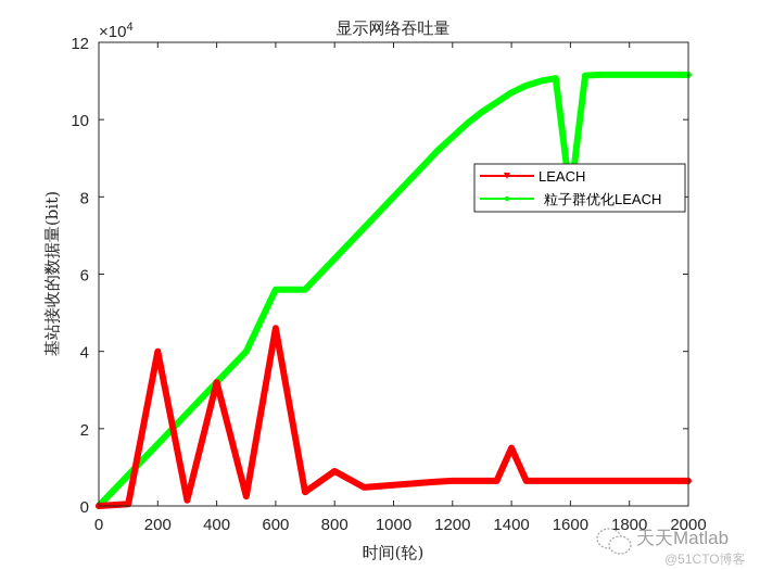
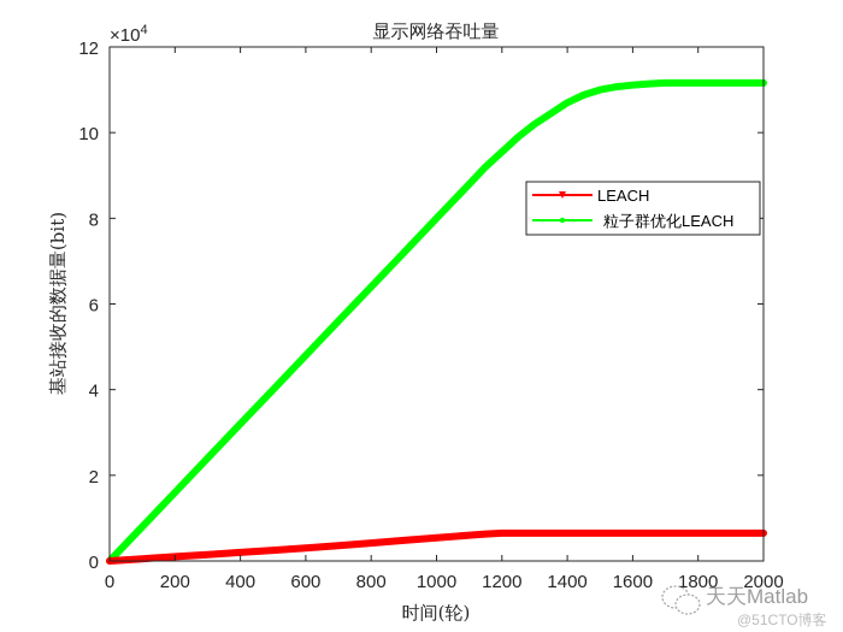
LEACH/200: 4.0 -> 0.1
LEACH/400: 3.2 -> 0.2
LEACH/600: 4.6 -> 0.3
粒子群优化LEACH/600: 5.6 -> 4.8
LEACH/800: 0.9 -> 0.4
LEACH/1400: 1.5 -> 0.7
粒子群优化LEACH/1600: 8.0 -> 11.1
